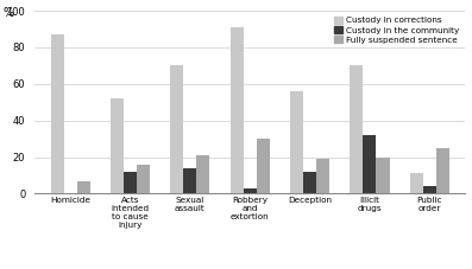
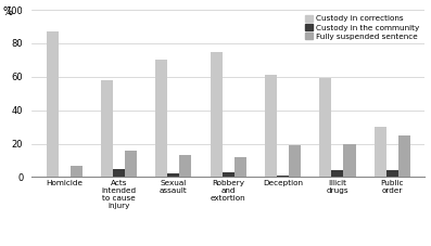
Custody in corrections/Acts intended to cause injury: 52 -> 58
Custody in the community/Acts intended to cause injury: 12 -> 5
Custody in the community/Sexual assault: 14 -> 2
Fully suspended sentence/Sexual assault: 21 -> 13
Custody in corrections/Robbery and extortion: 91 -> 75
Fully suspended sentence/Robbery and extortion: 30 -> 12
Custody in corrections/Deception: 56 -> 61
Custody in the community/Deception: 12 -> 1
Custody in corrections/Illicit drugs: 70 -> 59
Custody in the community/Illicit drugs: 32 -> 4
Custody in corrections/Public order: 11 -> 30
